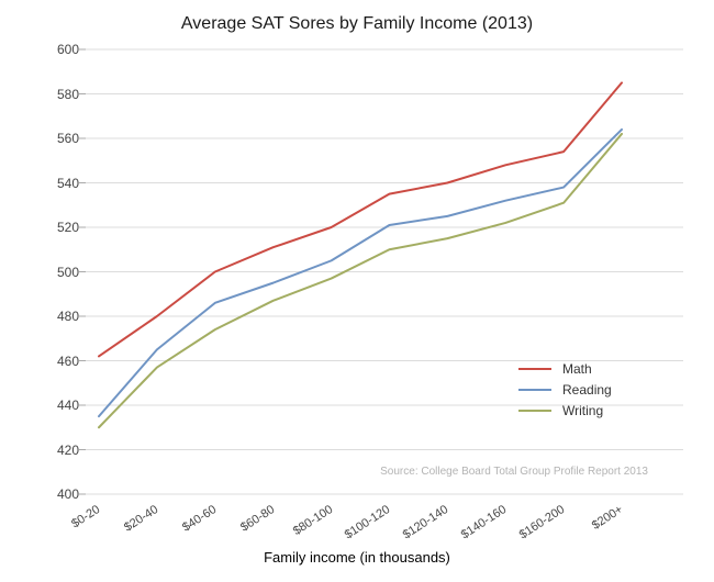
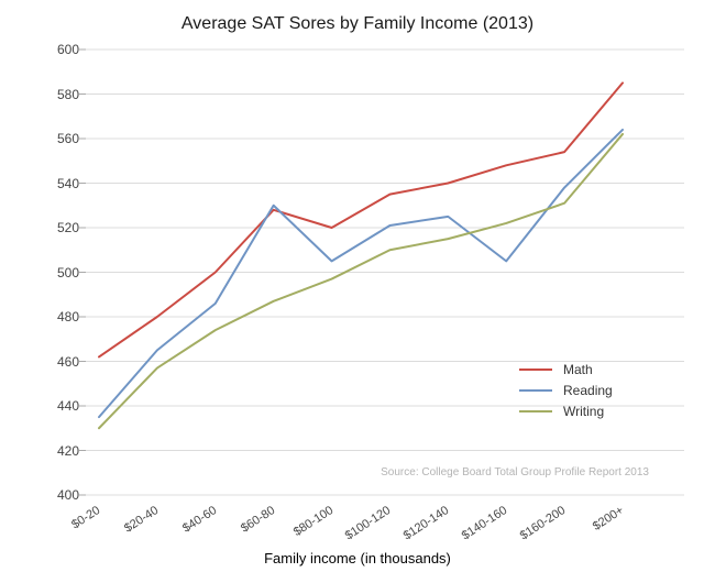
Math/$60-80: 511 -> 528
Reading/$60-80: 495 -> 530
Reading/$140-160: 532 -> 505
